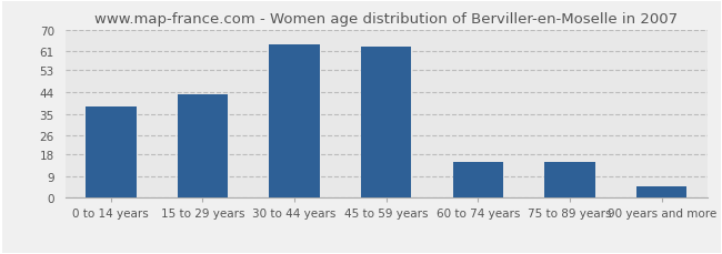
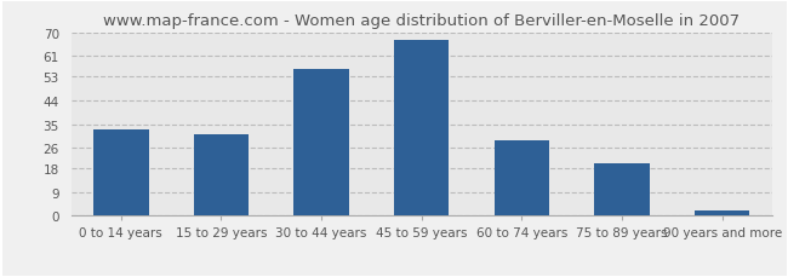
0 to 14 years: 38 -> 33
15 to 29 years: 43 -> 31
30 to 44 years: 64 -> 56
45 to 59 years: 63 -> 67
60 to 74 years: 15 -> 29
75 to 89 years: 15 -> 20
90 years and more: 5 -> 2
